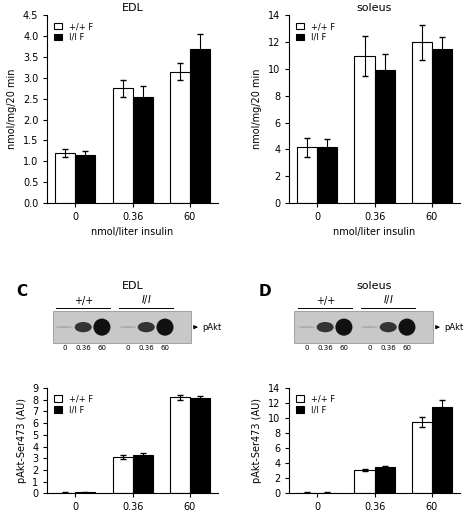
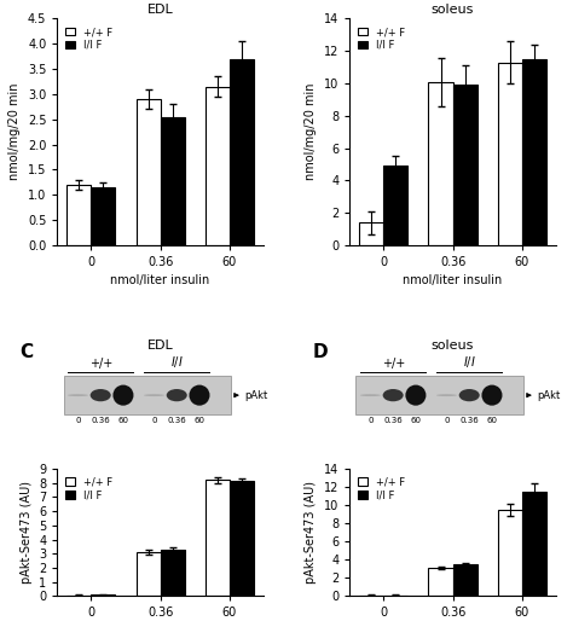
EDL/+/+ F/0.36: 2.75 -> 2.90
soleus/+/+ F/0: 4.2 -> 1.4
soleus/I/I F/0: 4.2 -> 4.9
soleus/+/+ F/0.36: 11.0 -> 10.1
soleus/+/+ F/60: 12.0 -> 11.3
